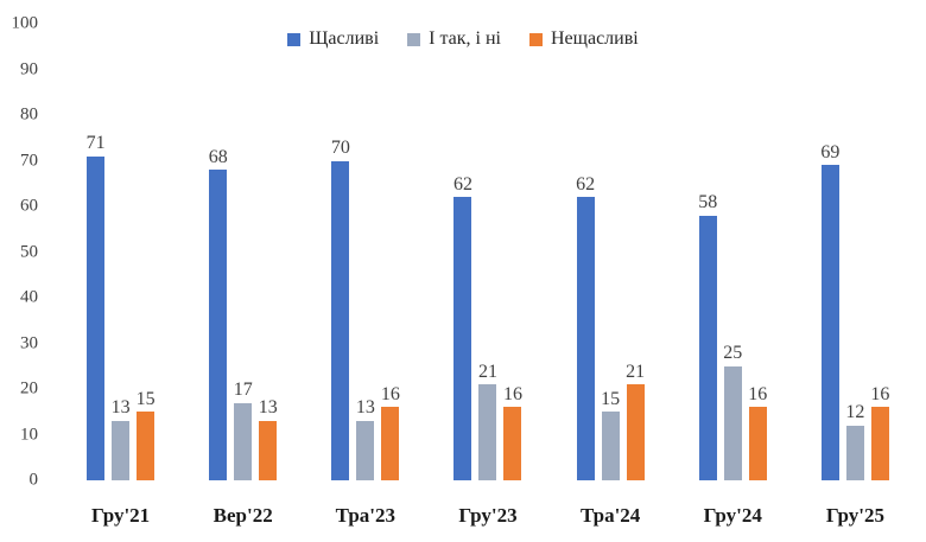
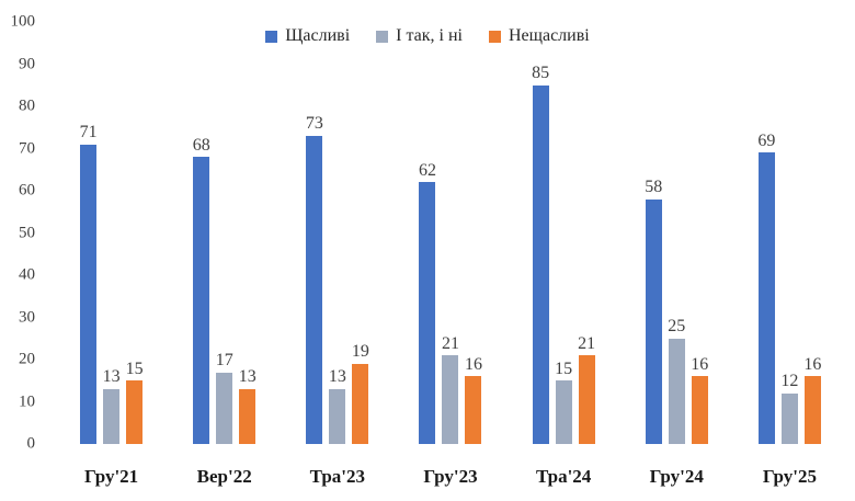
Щасливі/Тра'23: 70 -> 73
Нещасливі/Тра'23: 16 -> 19
Щасливі/Тра'24: 62 -> 85
